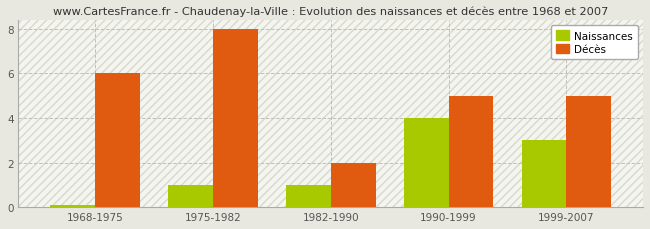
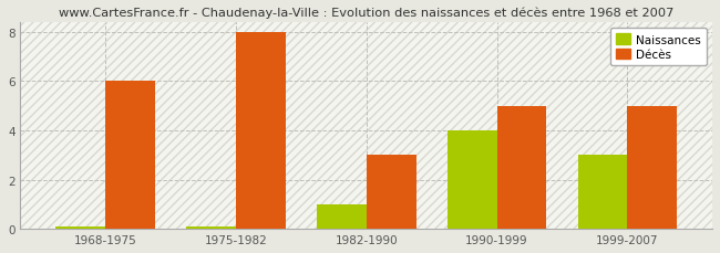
Naissances/1975-1982: 1.0 -> 0.1
Décès/1982-1990: 2 -> 3
